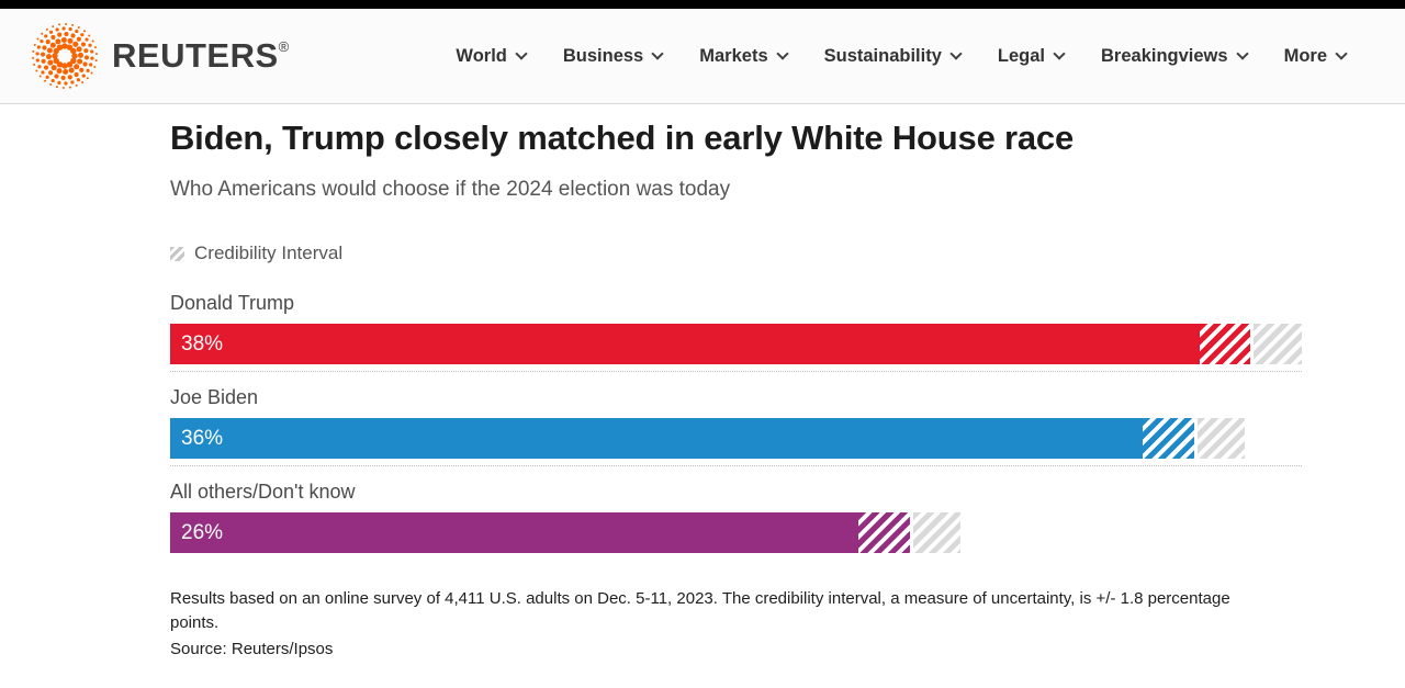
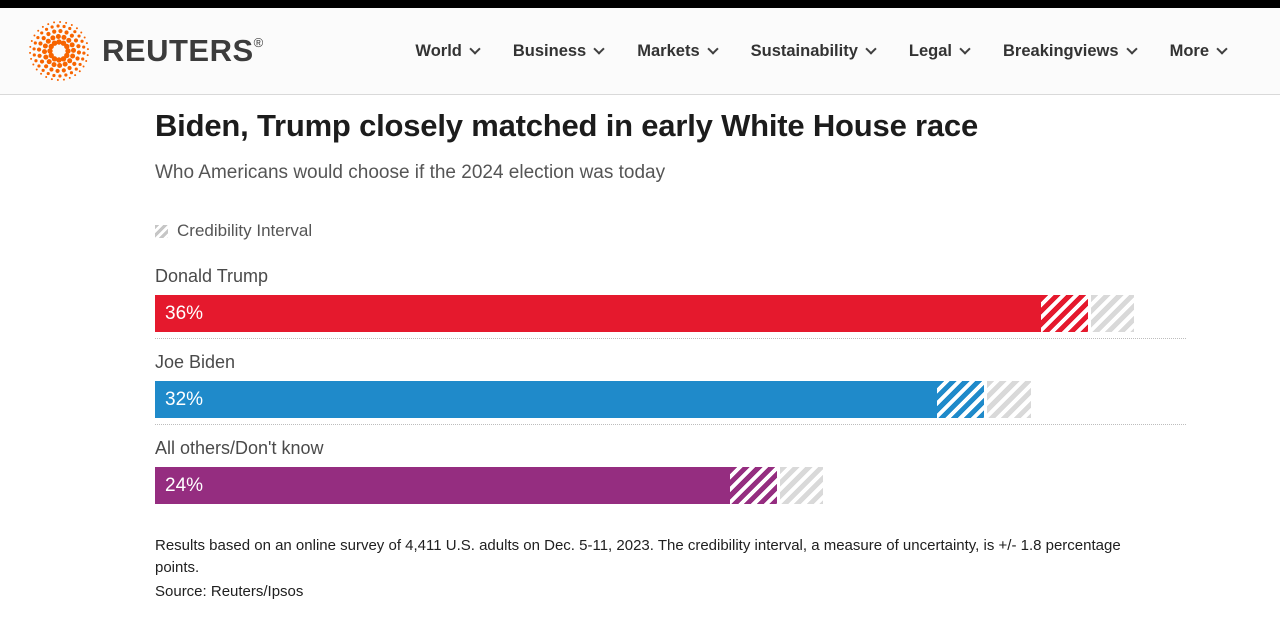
Donald Trump: 38% -> 36%
Joe Biden: 36% -> 32%
All others/Don't know: 26% -> 24%
